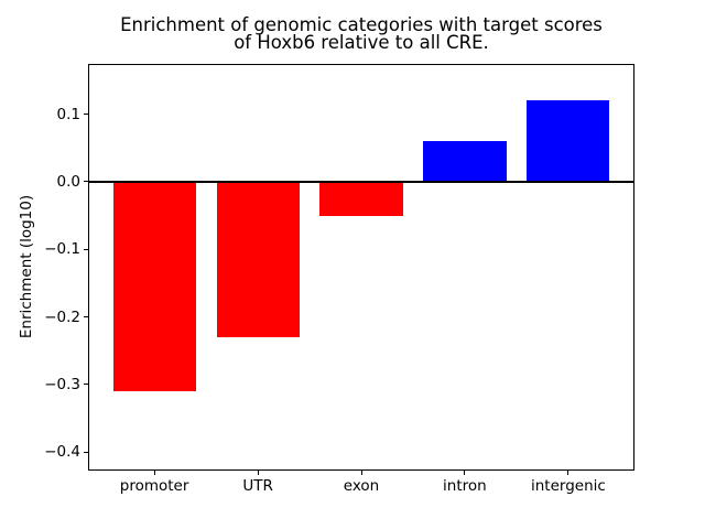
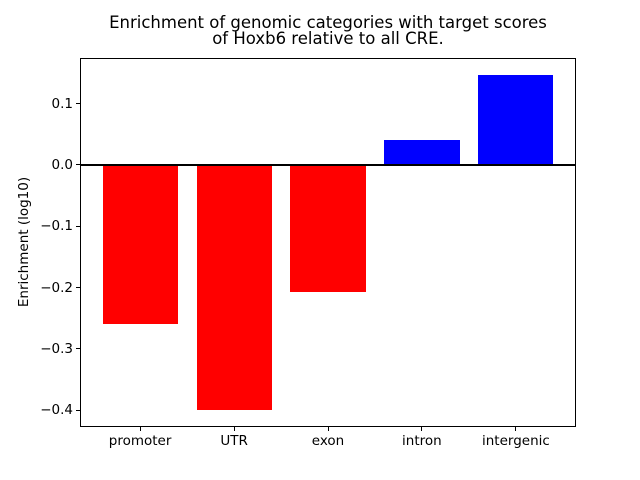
promoter: -0.31 -> -0.26
UTR: -0.23 -> -0.40
exon: -0.05 -> -0.21
intron: 0.06 -> 0.04
intergenic: 0.12 -> 0.15
